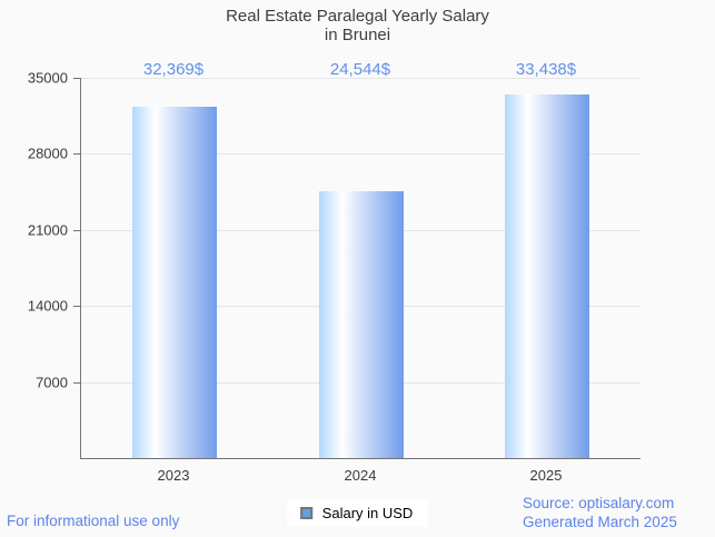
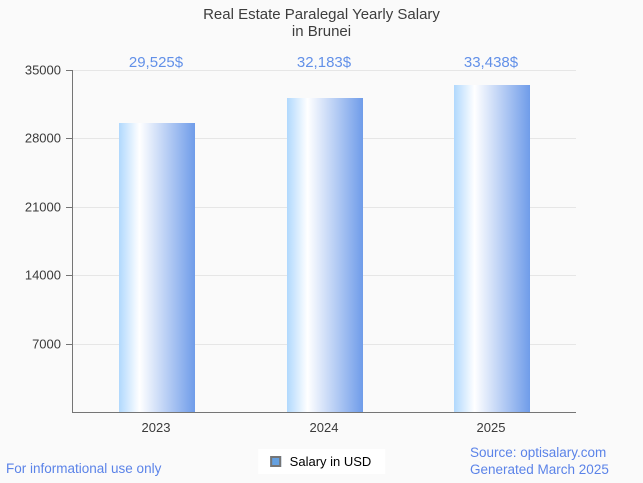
2023: 32,369 -> 29,525
2024: 24,544 -> 32,183
